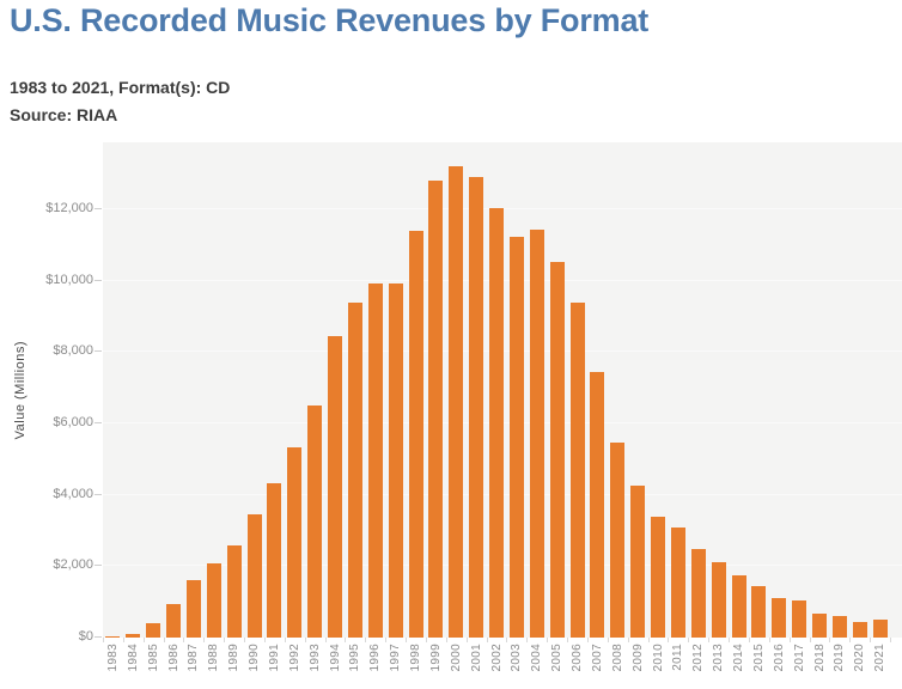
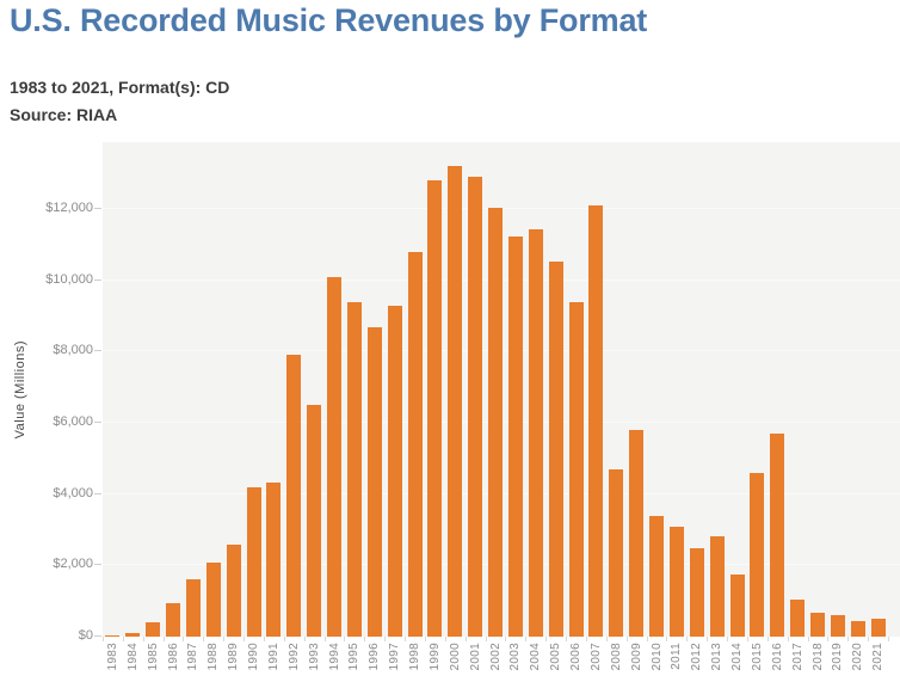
1990: $3500 -> $4200
1992: $5300 -> $7900
1994: $8500 -> $10100
1996: $9900 -> $8700
1997: $9900 -> $9300
1998: $11400 -> $10800
2007: $7500 -> $12100
2008: $5500 -> $4700
2009: $4300 -> $5800
2013: $2100 -> $2800
2015: $1400 -> $4600
2016: $1100 -> $5700
